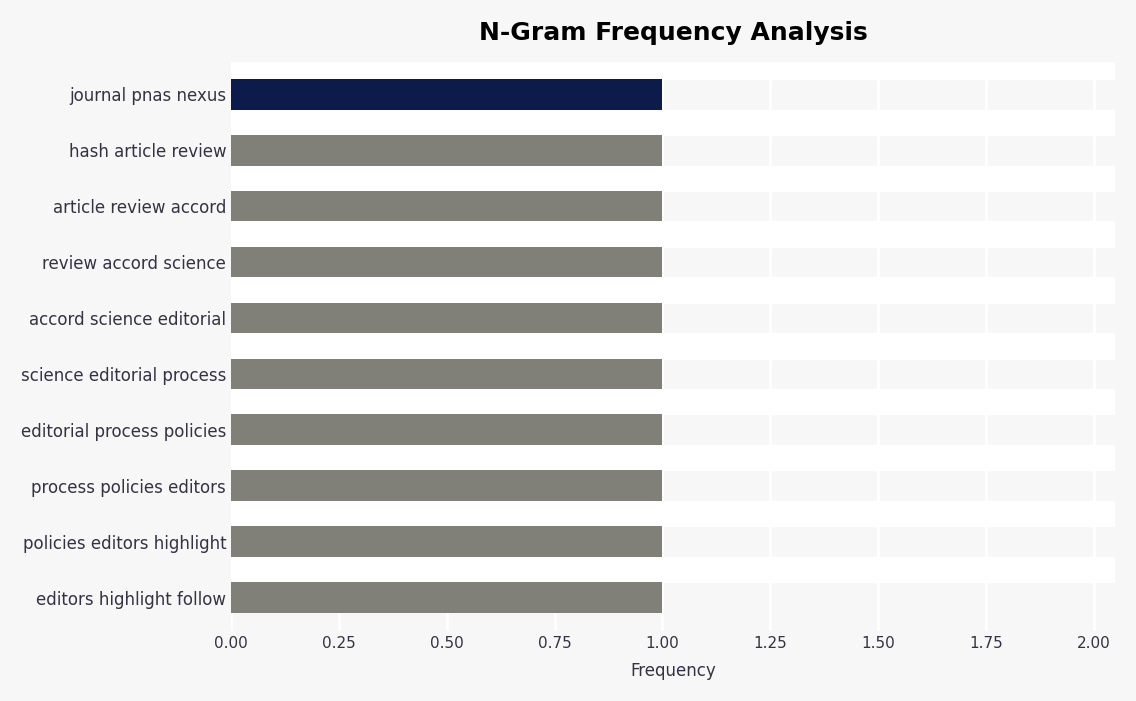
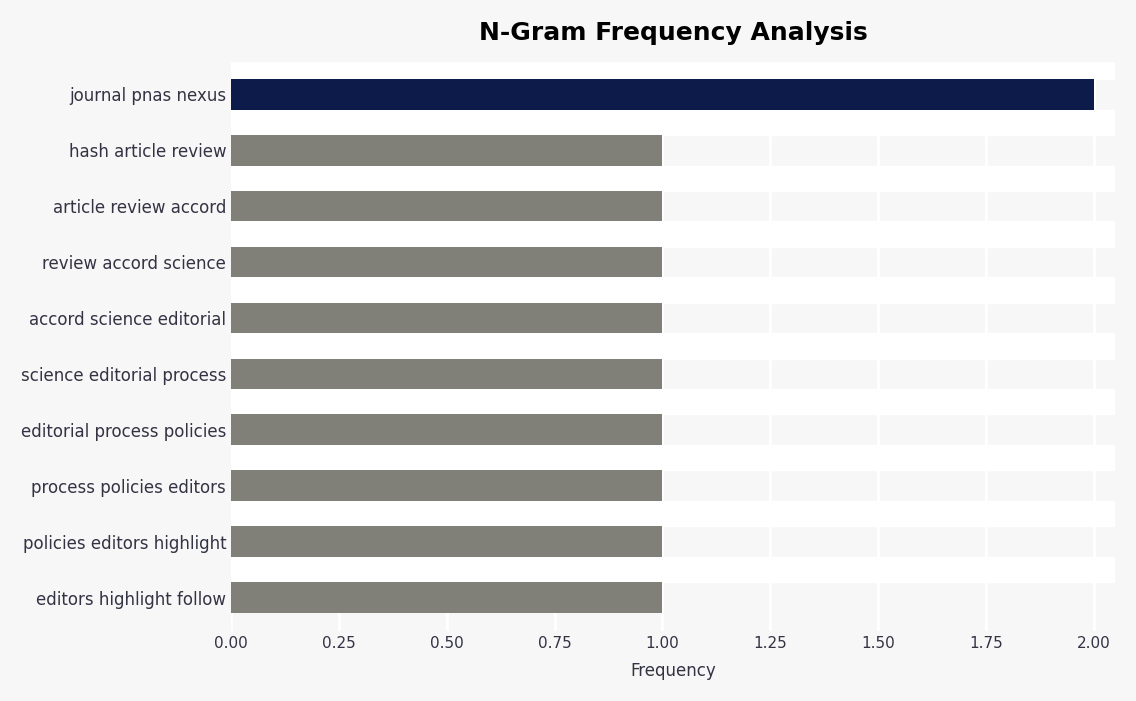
journal pnas nexus: 1 -> 2
